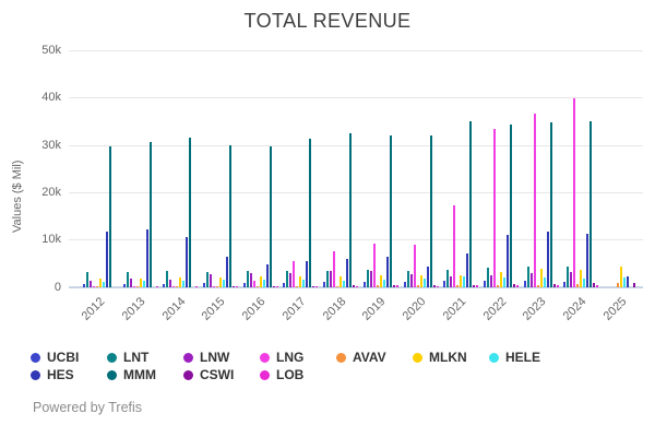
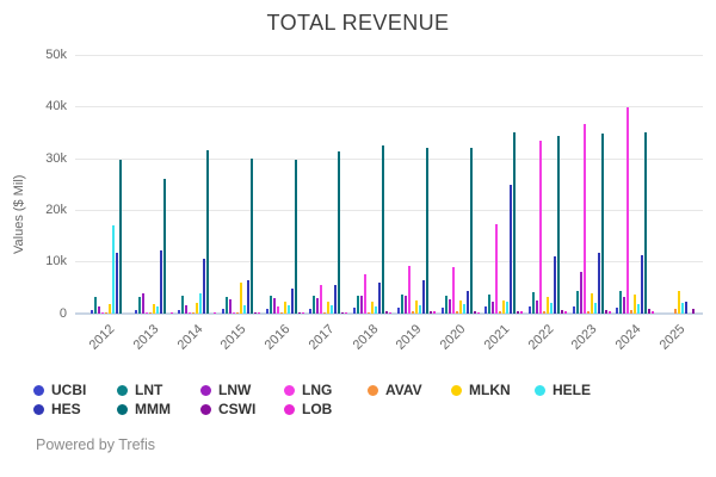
HELE/2012: 1k -> 17k
LNW/2013: 2k -> 4k
MMM/2013: 31k -> 26k
HELE/2014: 1k -> 4k
MLKN/2015: 2k -> 6k
HES/2021: 7k -> 25k
LNW/2023: 3k -> 8k
